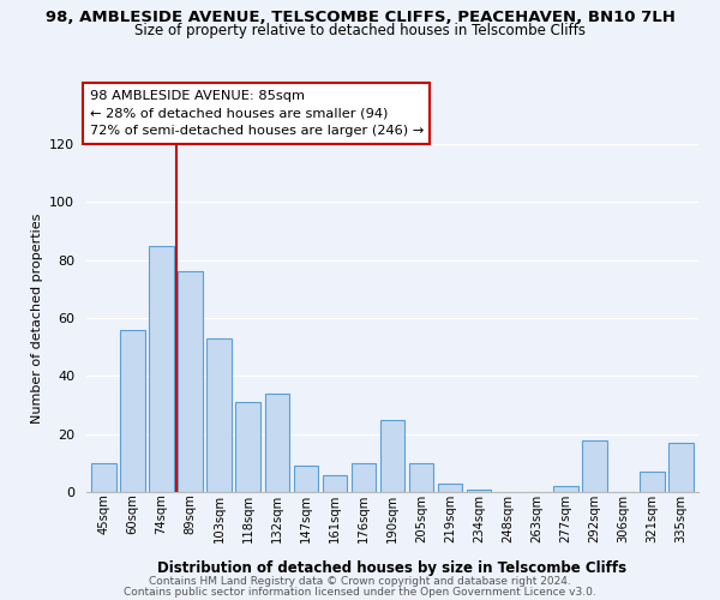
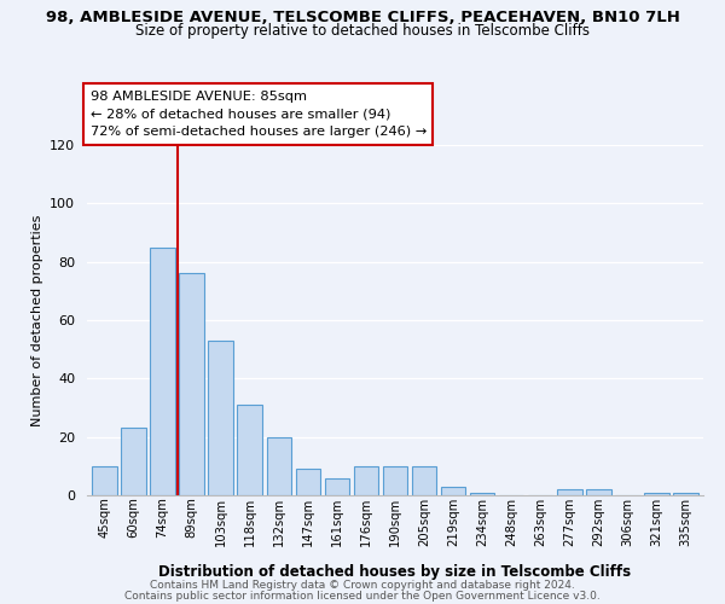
60sqm: 56 -> 23
132sqm: 34 -> 20
190sqm: 25 -> 10
292sqm: 18 -> 2
321sqm: 7 -> 1
335sqm: 17 -> 1
